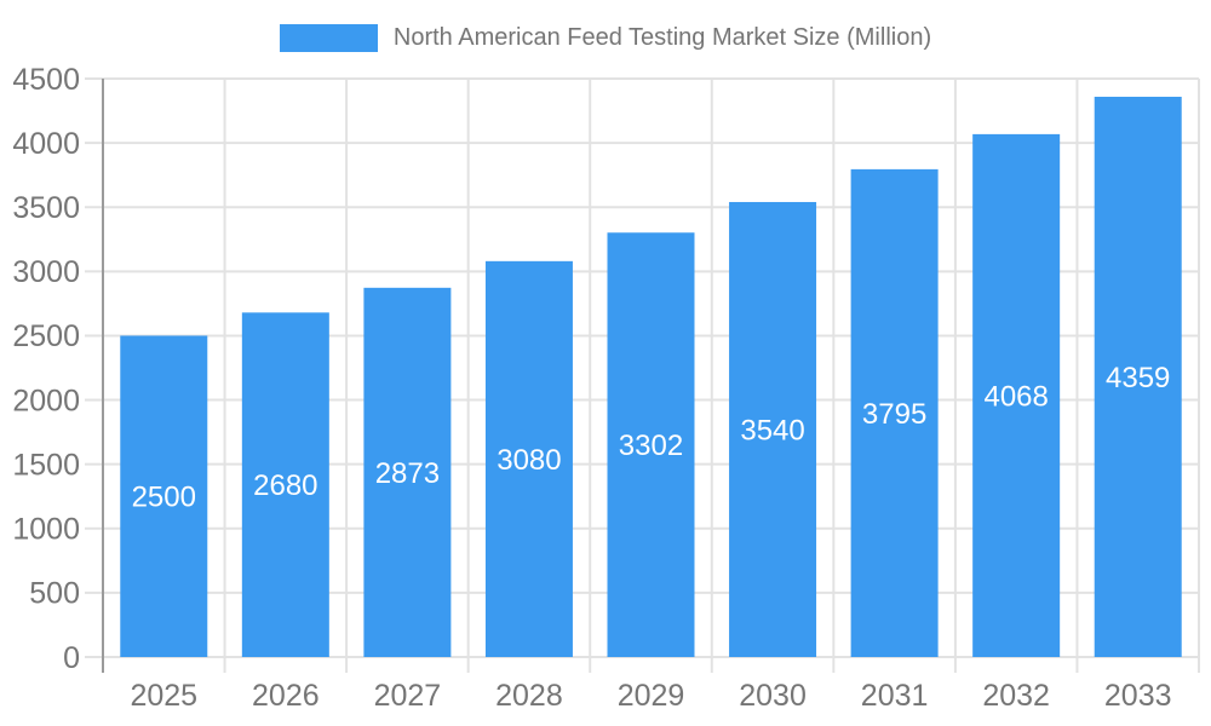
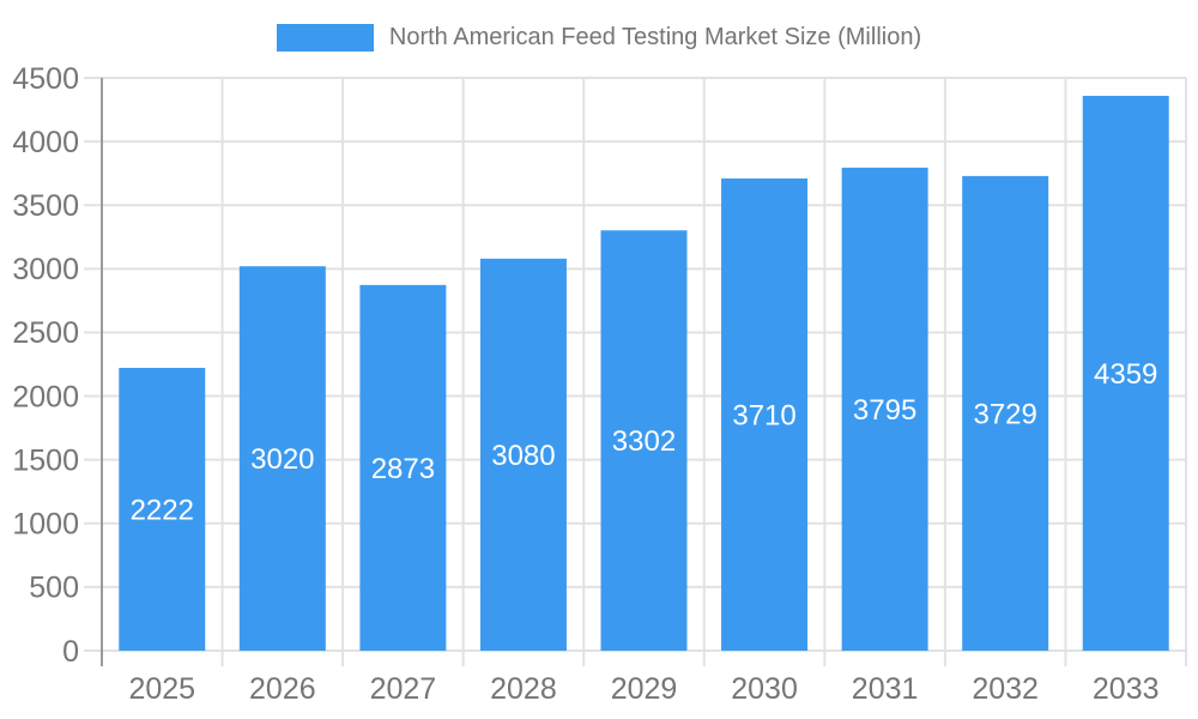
2025: 2500 -> 2222
2026: 2680 -> 3020
2030: 3540 -> 3710
2032: 4068 -> 3729
